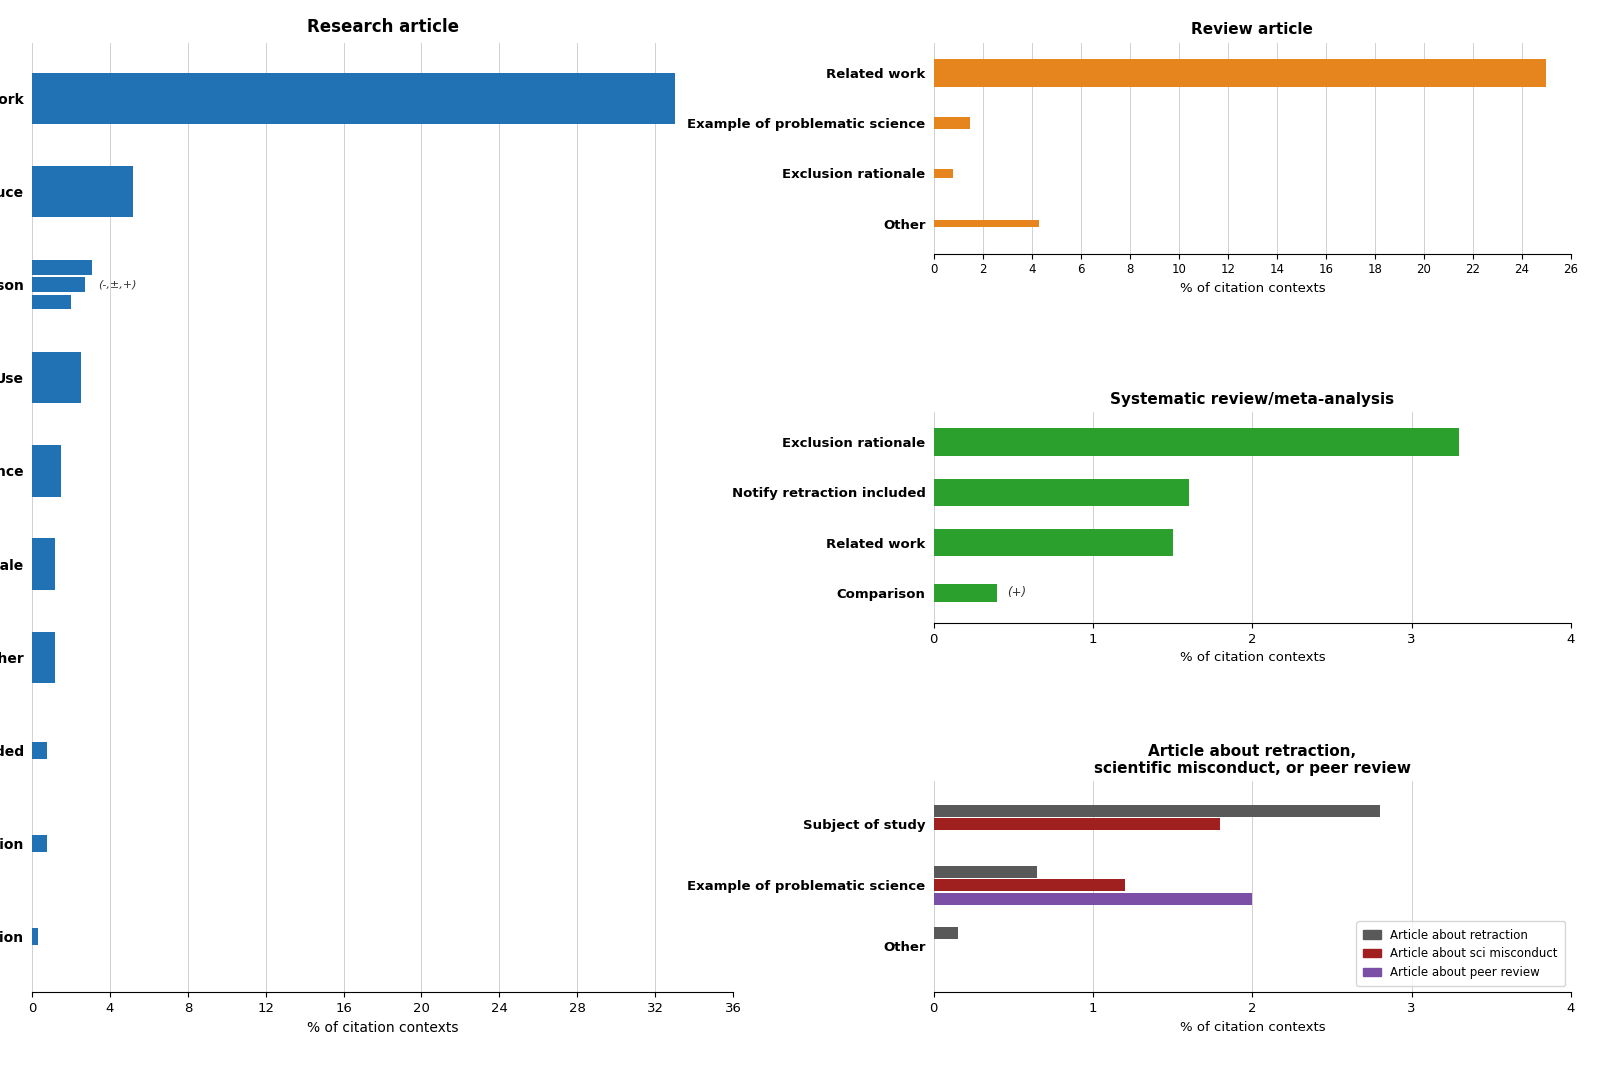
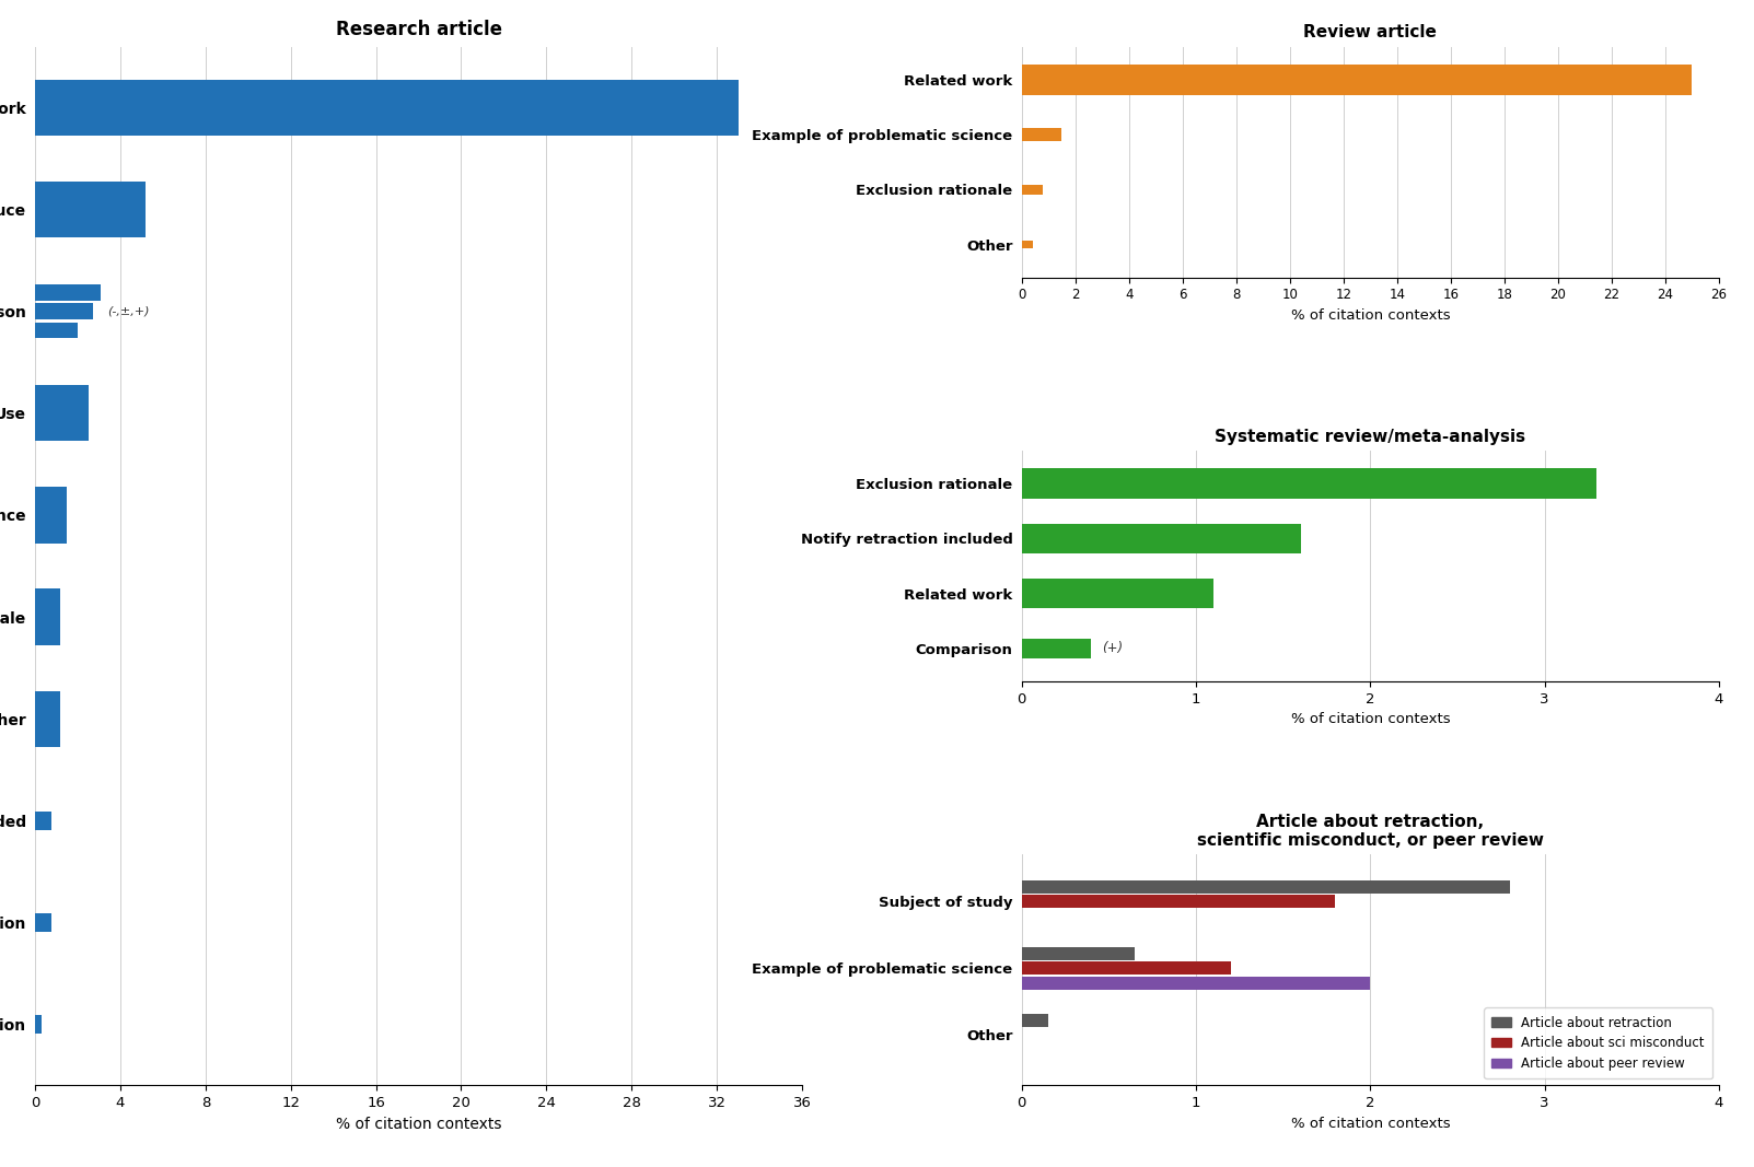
Review article/Other: 4.3 -> 0.4
Systematic review/meta-analysis/Related work: 1.5 -> 1.1
